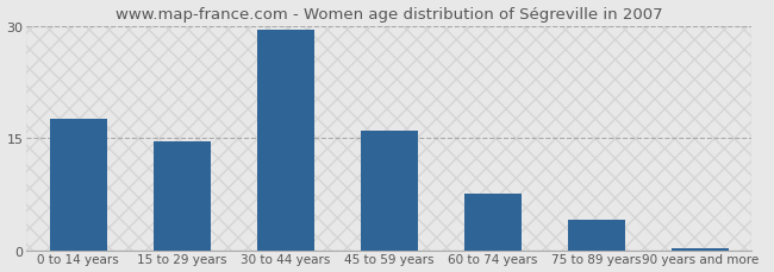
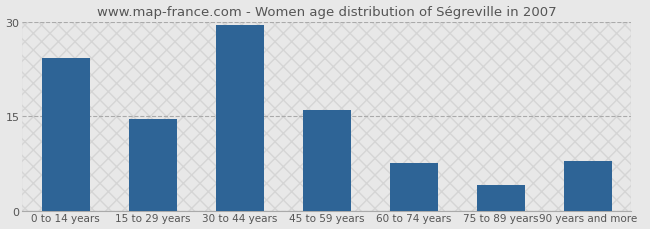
0 to 14 years: 17.5 -> 24.2
90 years and more: 0.3 -> 7.8
